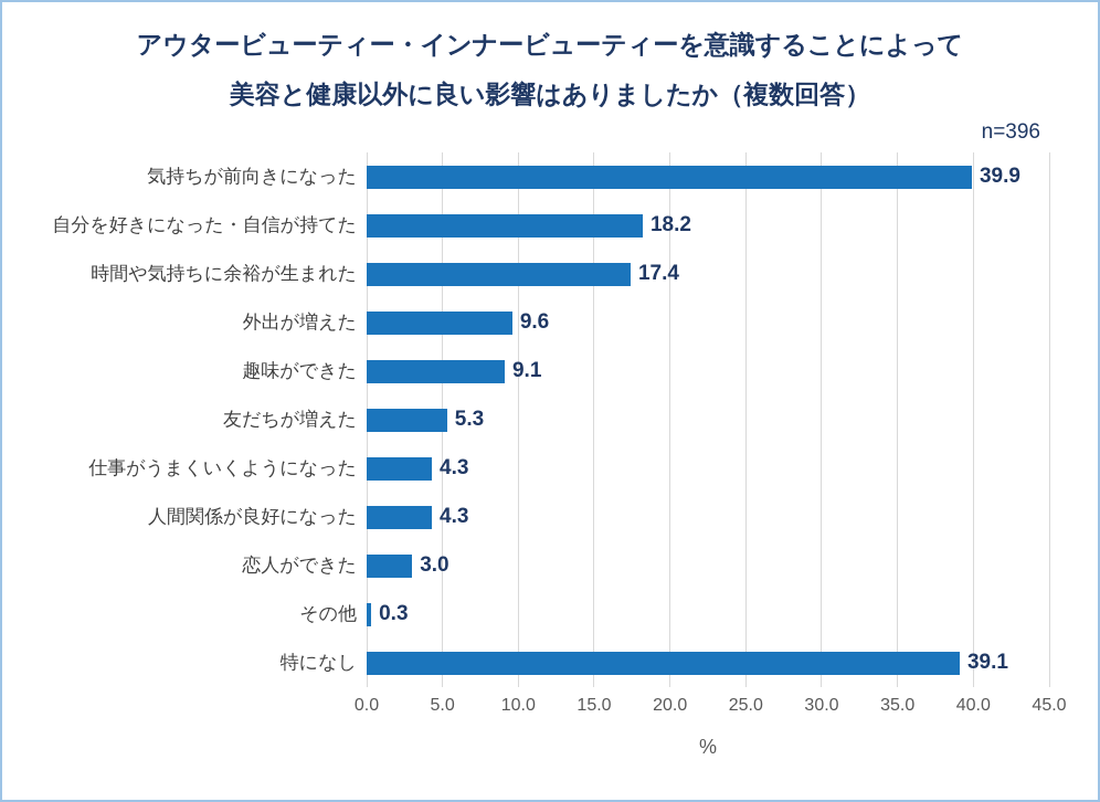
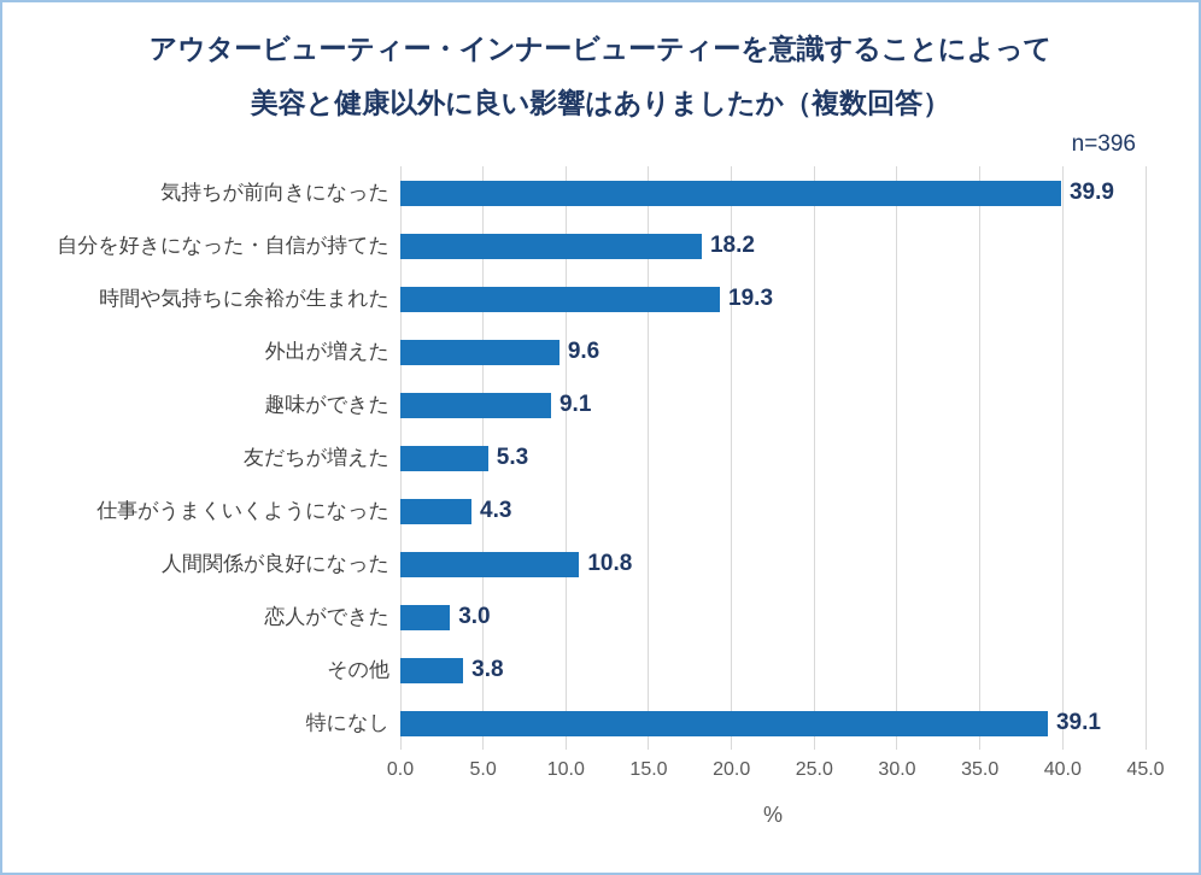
時間や気持ちに余裕が生まれた: 17.4 -> 19.3
人間関係が良好になった: 4.3 -> 10.8
その他: 0.3 -> 3.8
